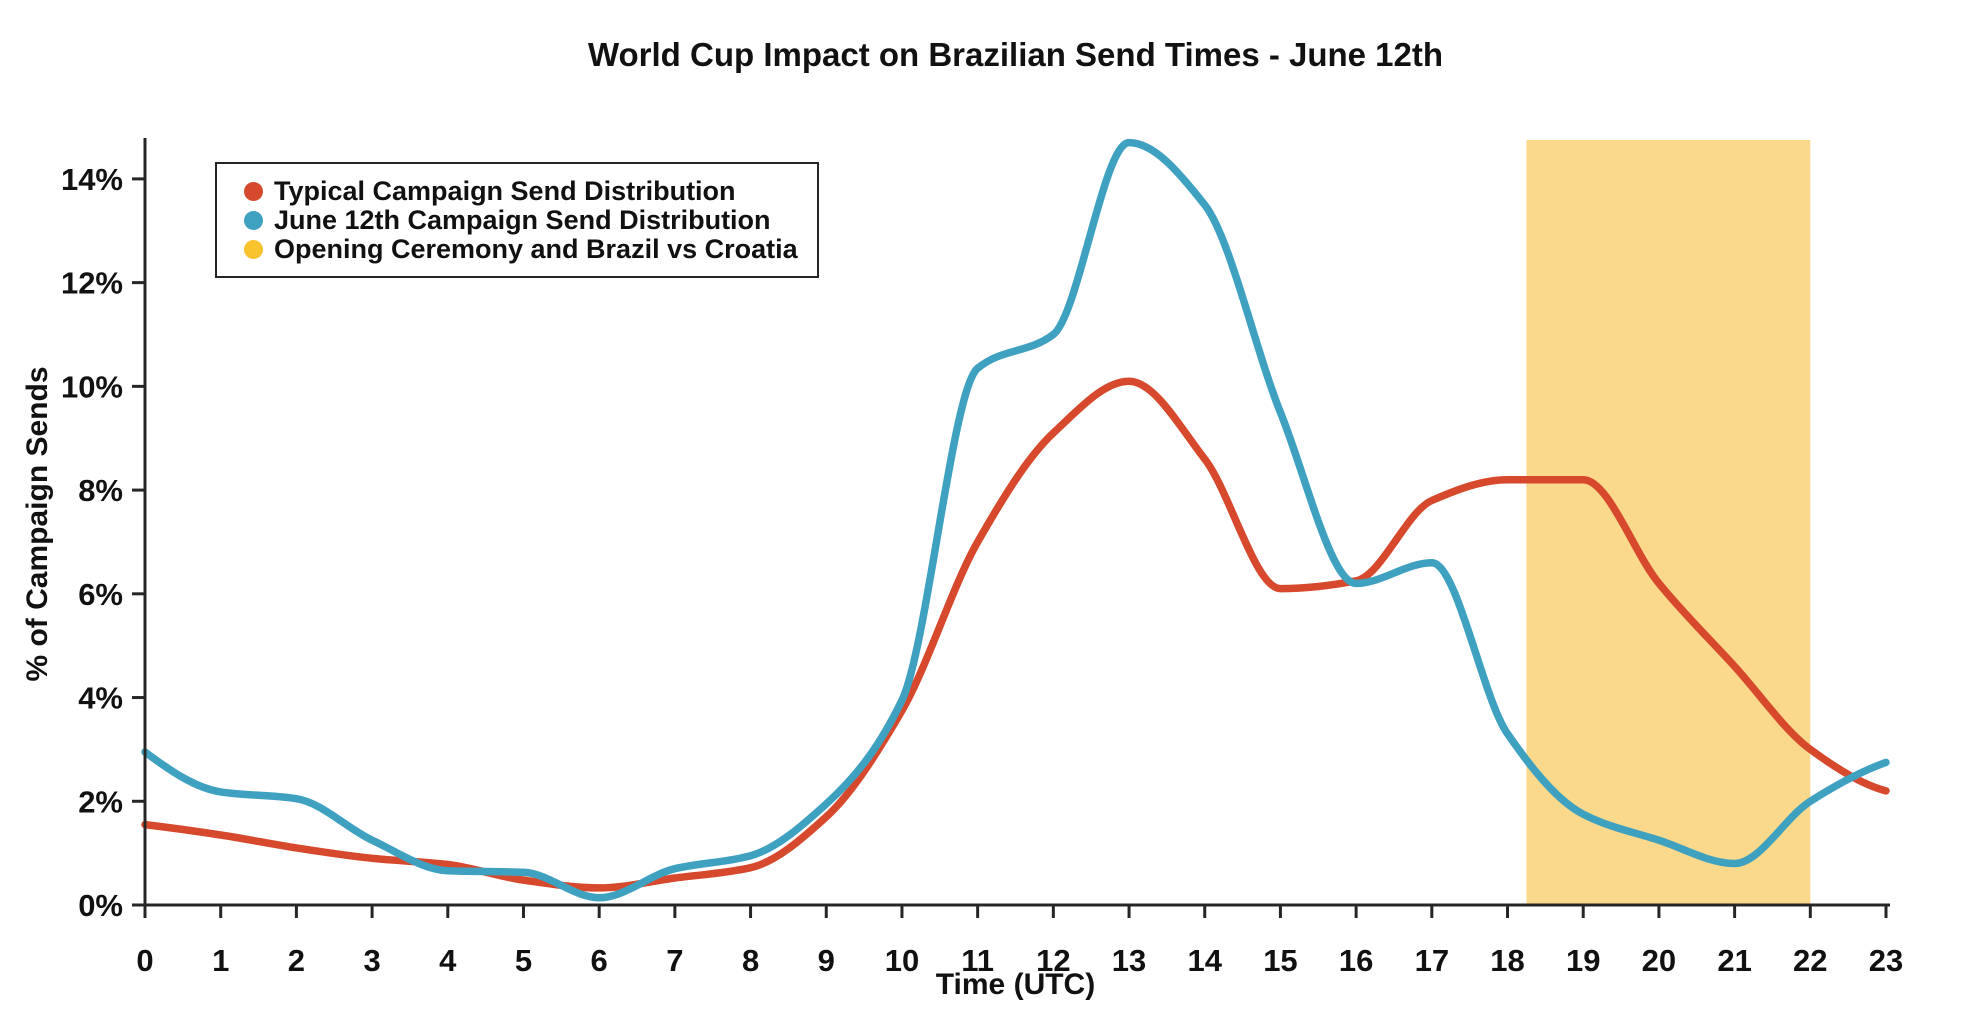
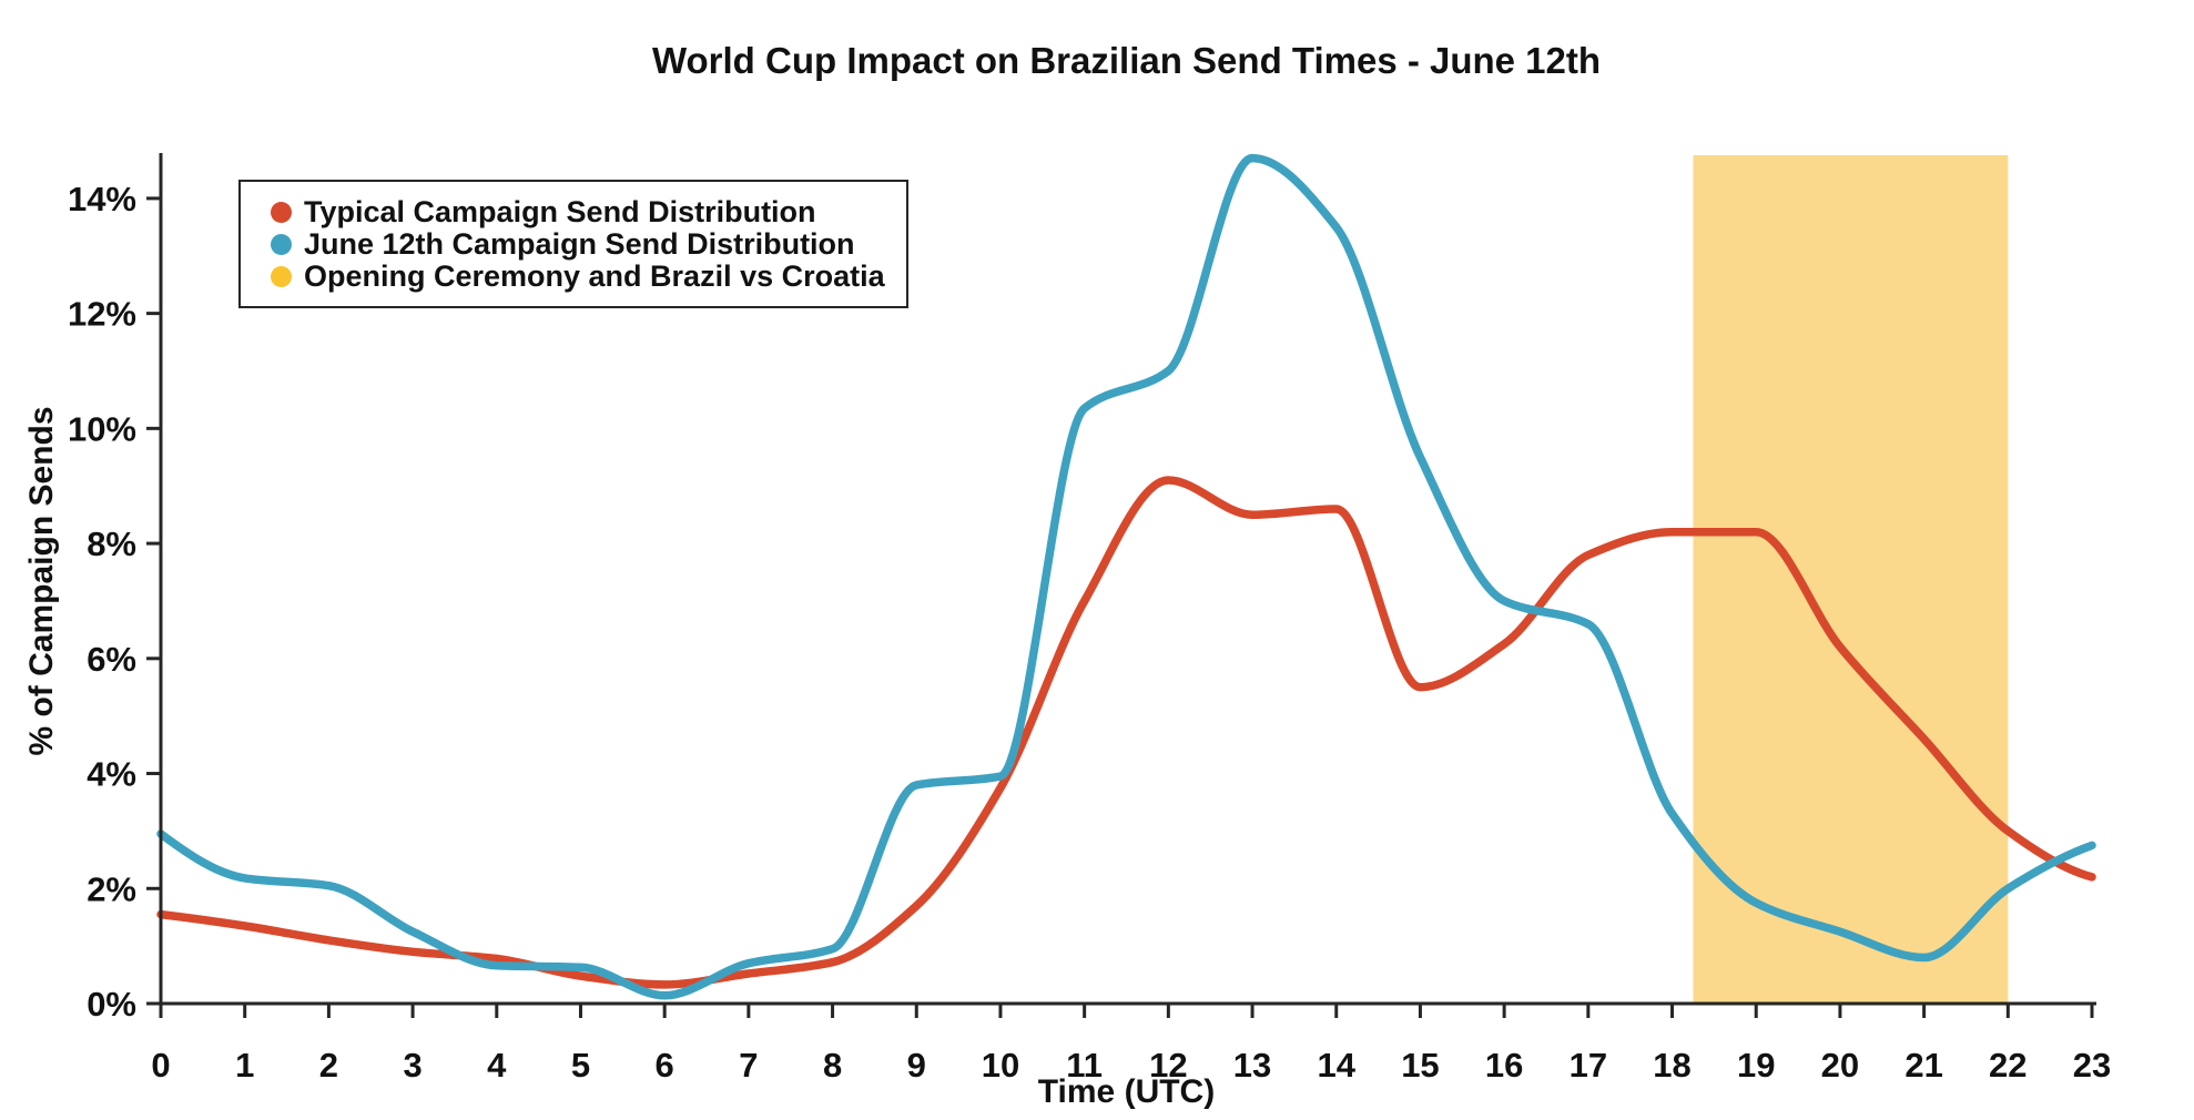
June 12th Campaign Send Distribution/9: 1.9% -> 3.8%
Typical Campaign Send Distribution/13: 10.1% -> 8.5%
Typical Campaign Send Distribution/15: 6.1% -> 5.5%
June 12th Campaign Send Distribution/16: 6.2% -> 7.0%
